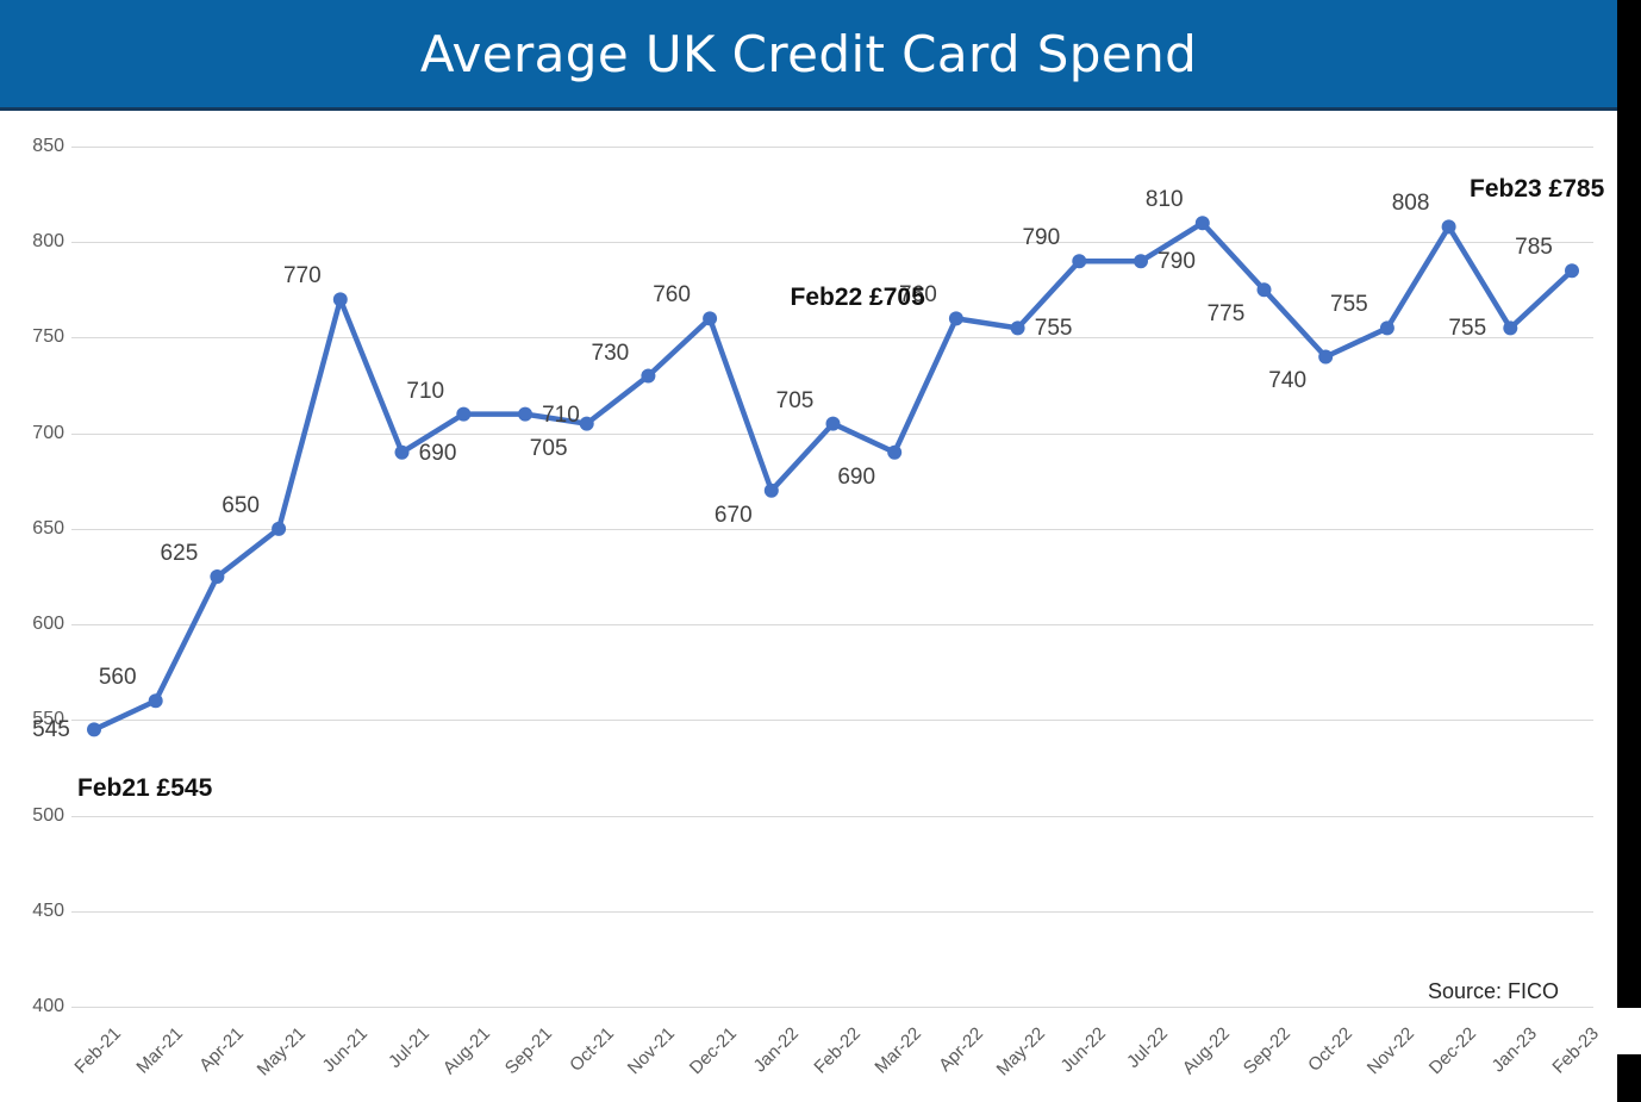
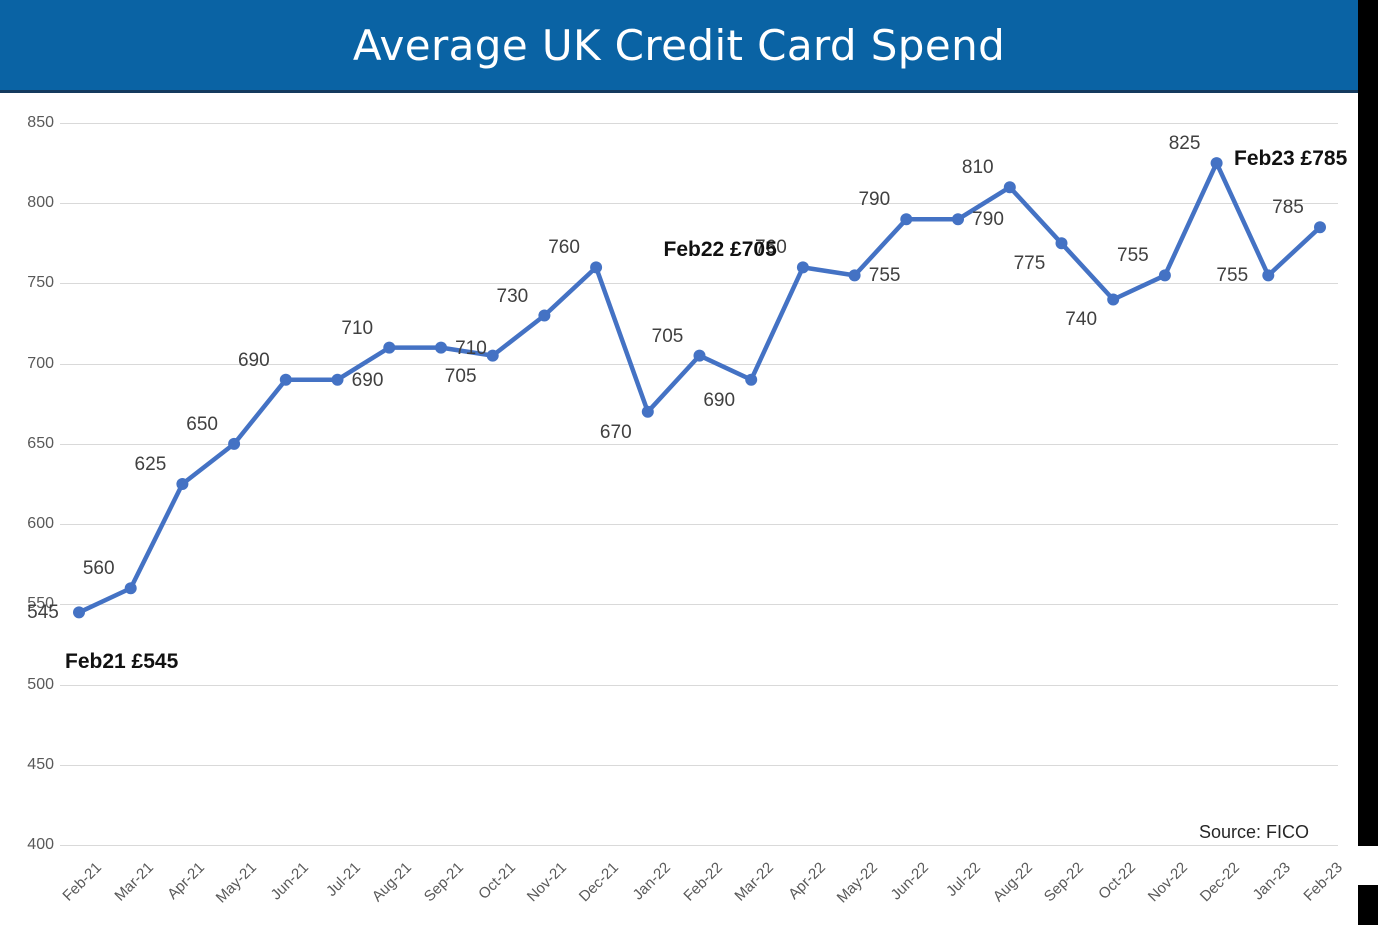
Jun-21: 770 -> 690
Dec-22: 808 -> 825
